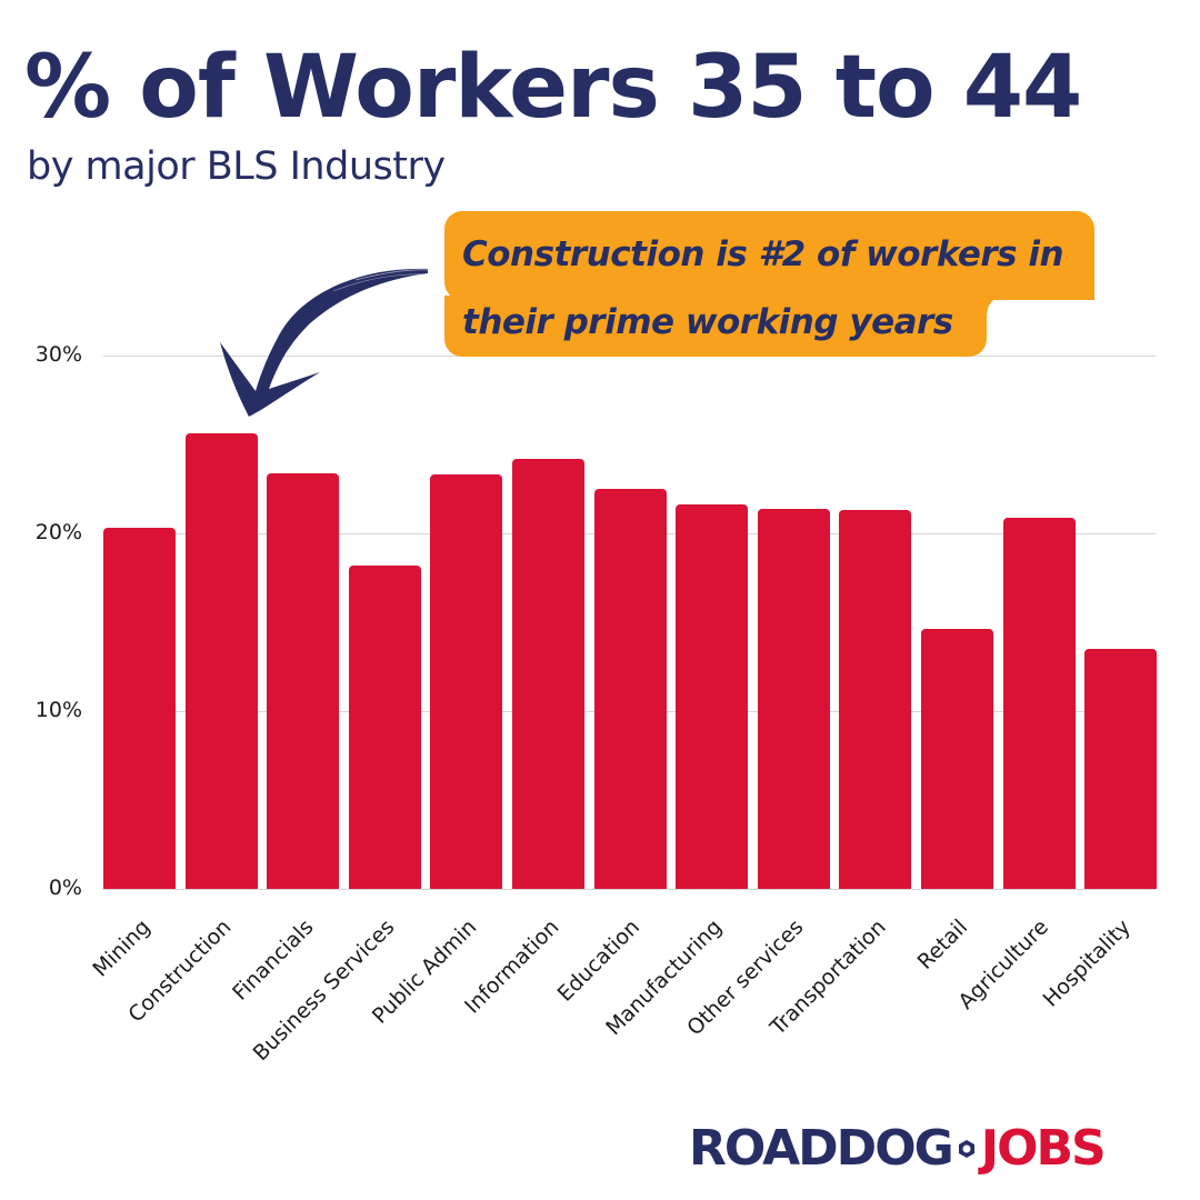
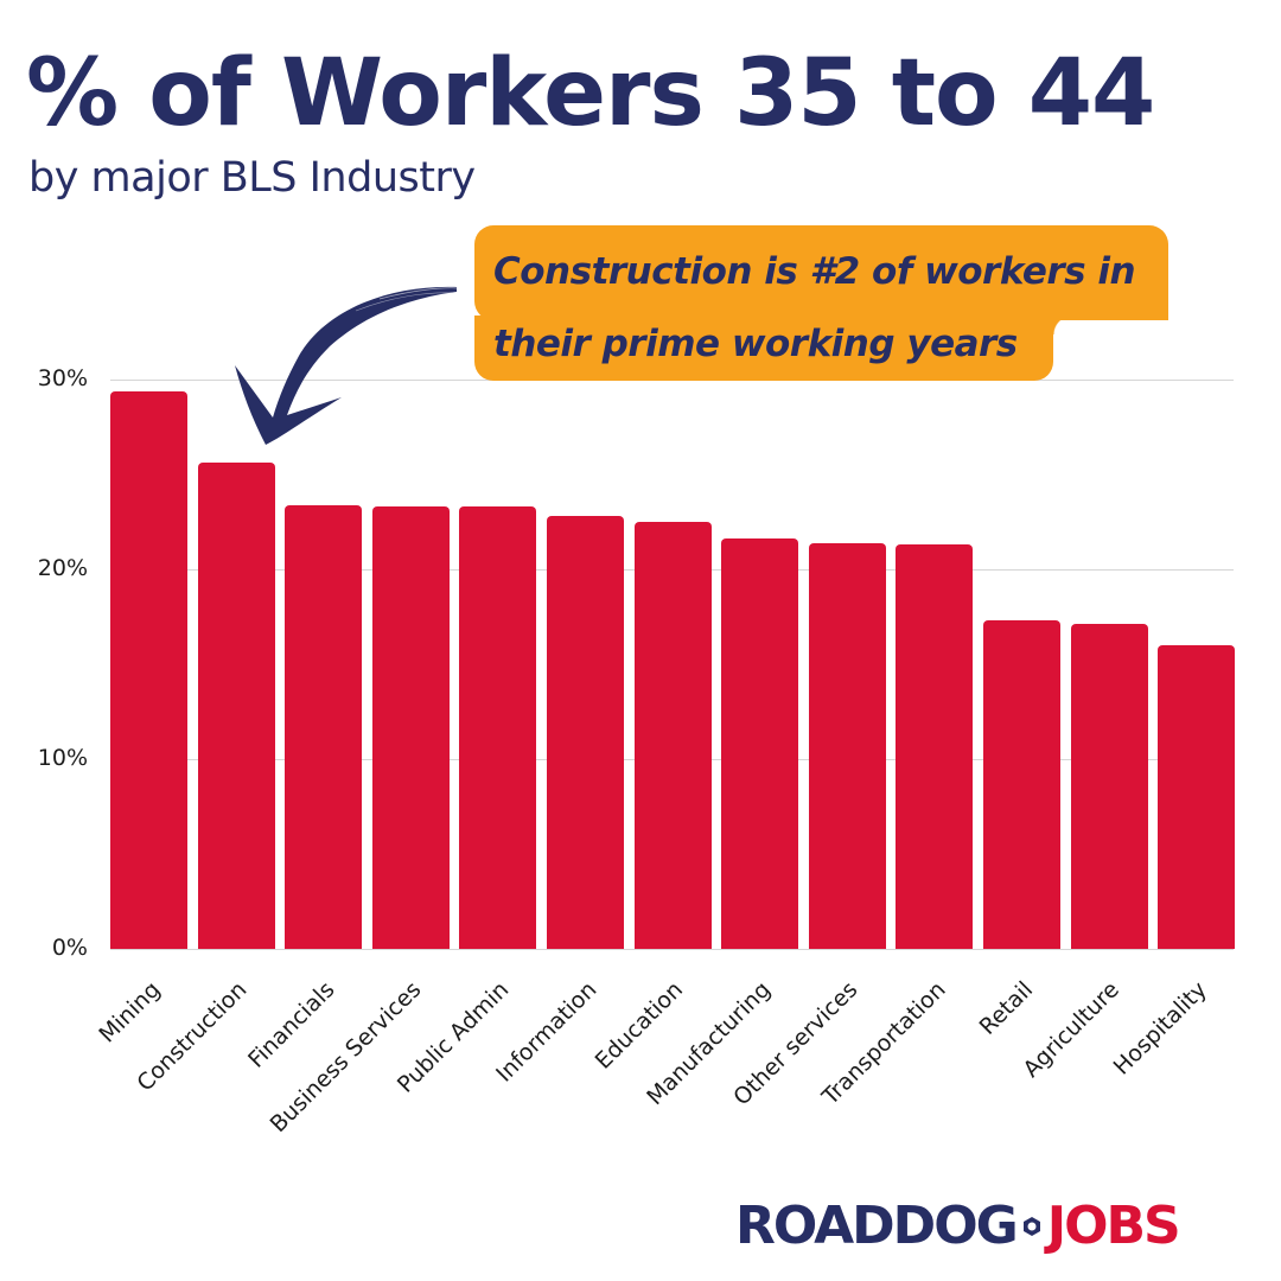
Mining: 20.3% -> 29.4%
Business Services: 18.2% -> 23.3%
Information: 24.2% -> 22.8%
Retail: 14.6% -> 17.3%
Agriculture: 20.9% -> 17.1%
Hospitality: 13.5% -> 16.0%
